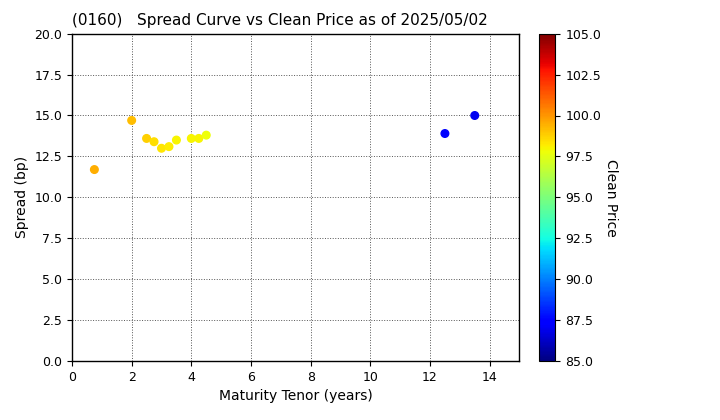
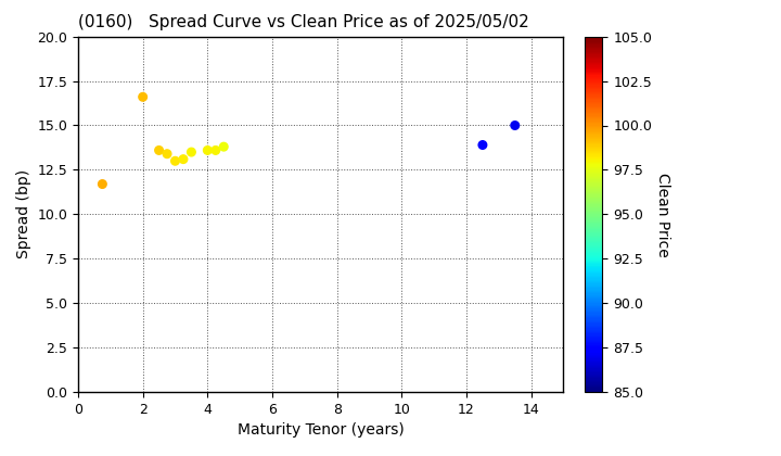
2: 14.7 -> 16.6
